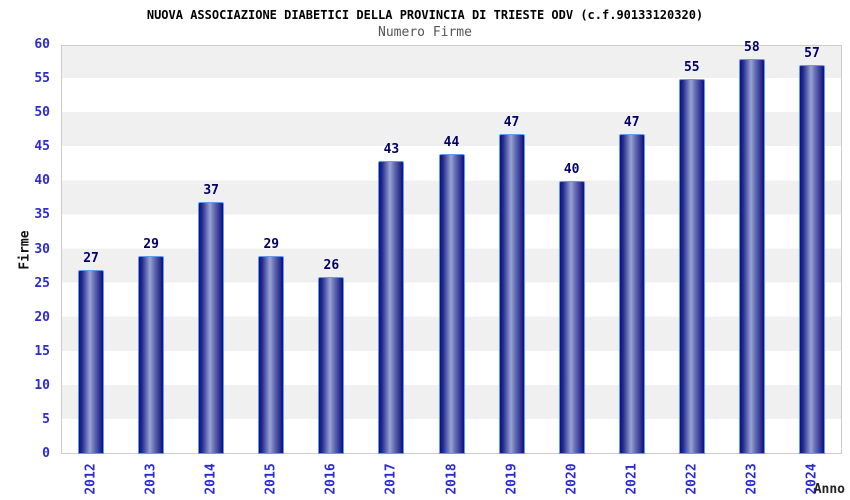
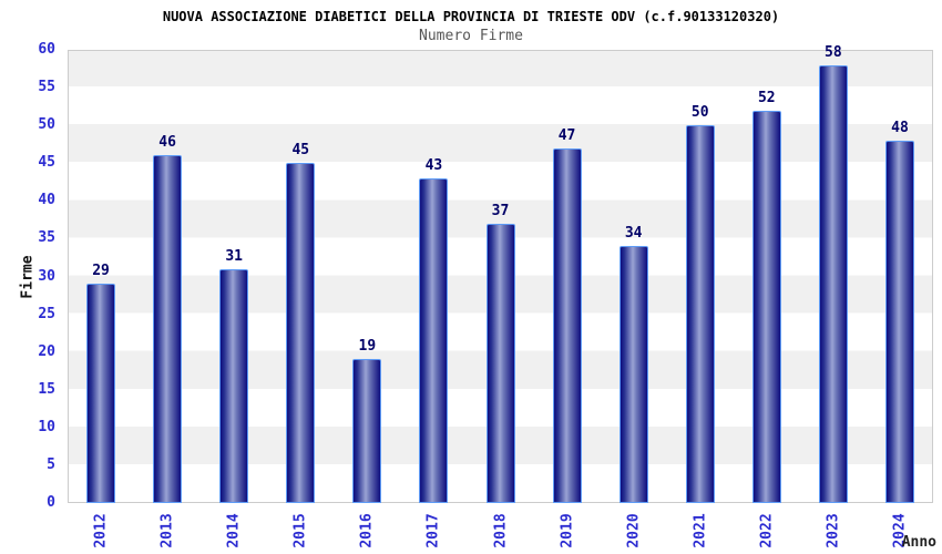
2012: 27 -> 29
2013: 29 -> 46
2014: 37 -> 31
2015: 29 -> 45
2016: 26 -> 19
2018: 44 -> 37
2020: 40 -> 34
2021: 47 -> 50
2022: 55 -> 52
2024: 57 -> 48
